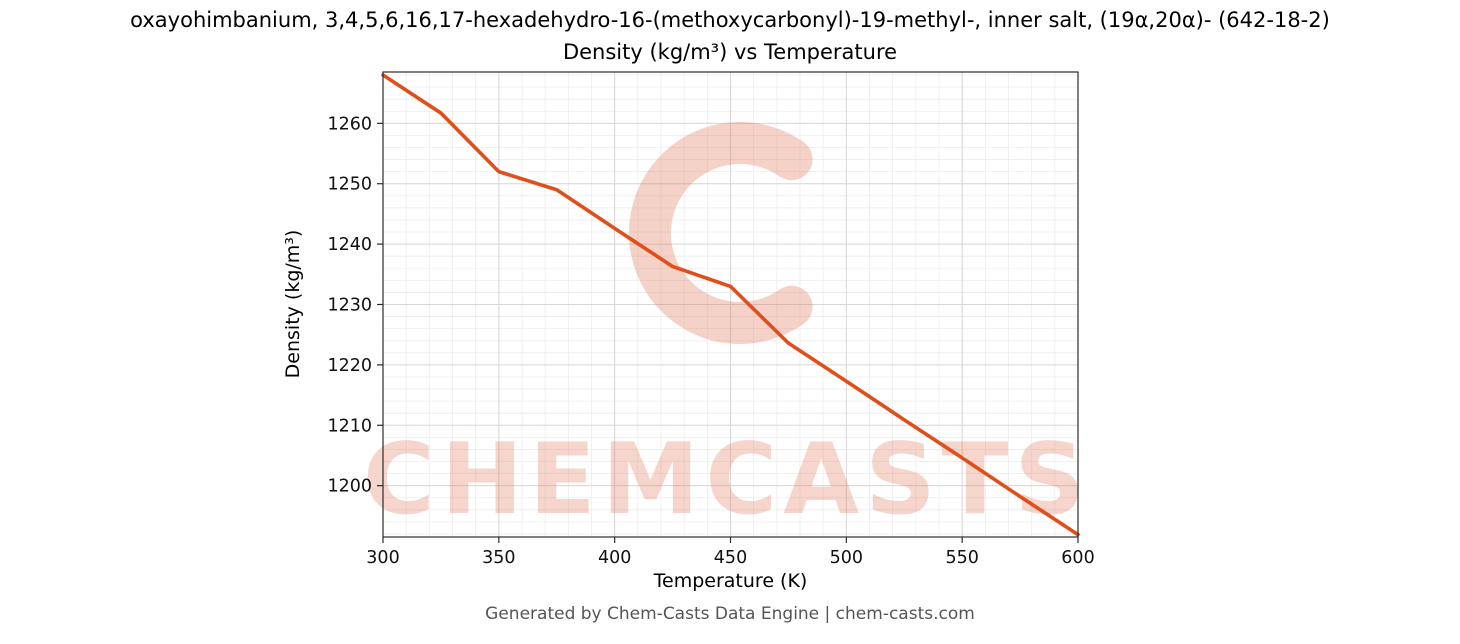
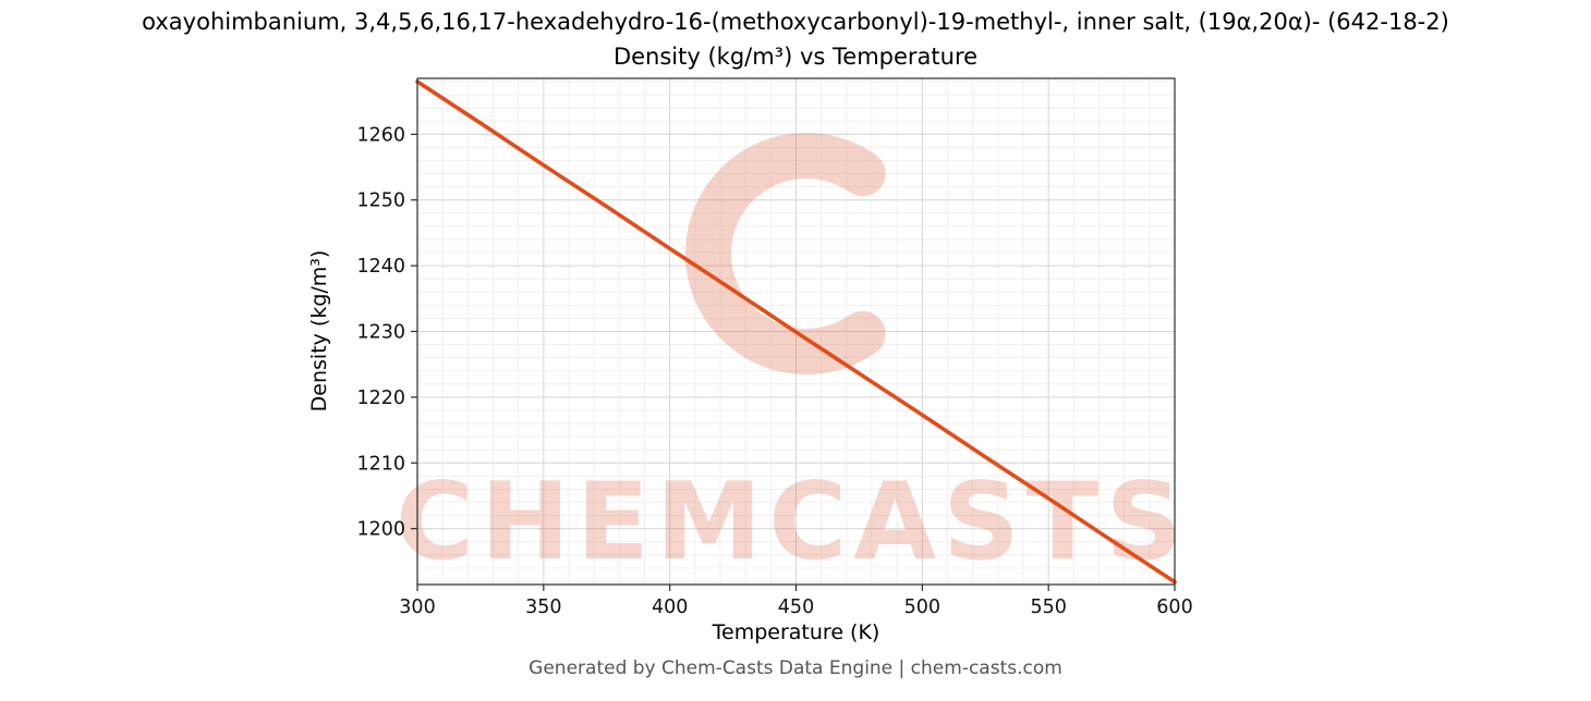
350: 1252 -> 1255
450: 1233 -> 1230
